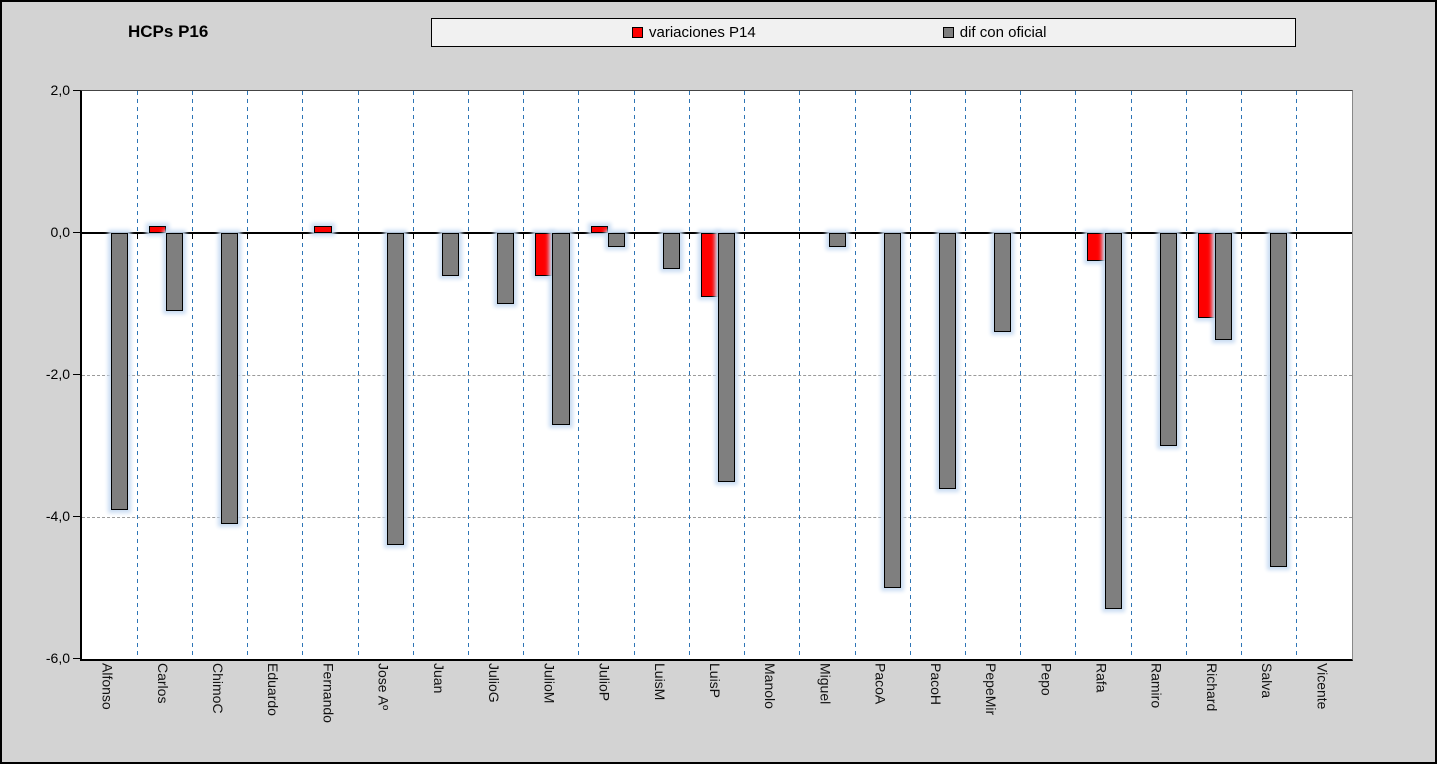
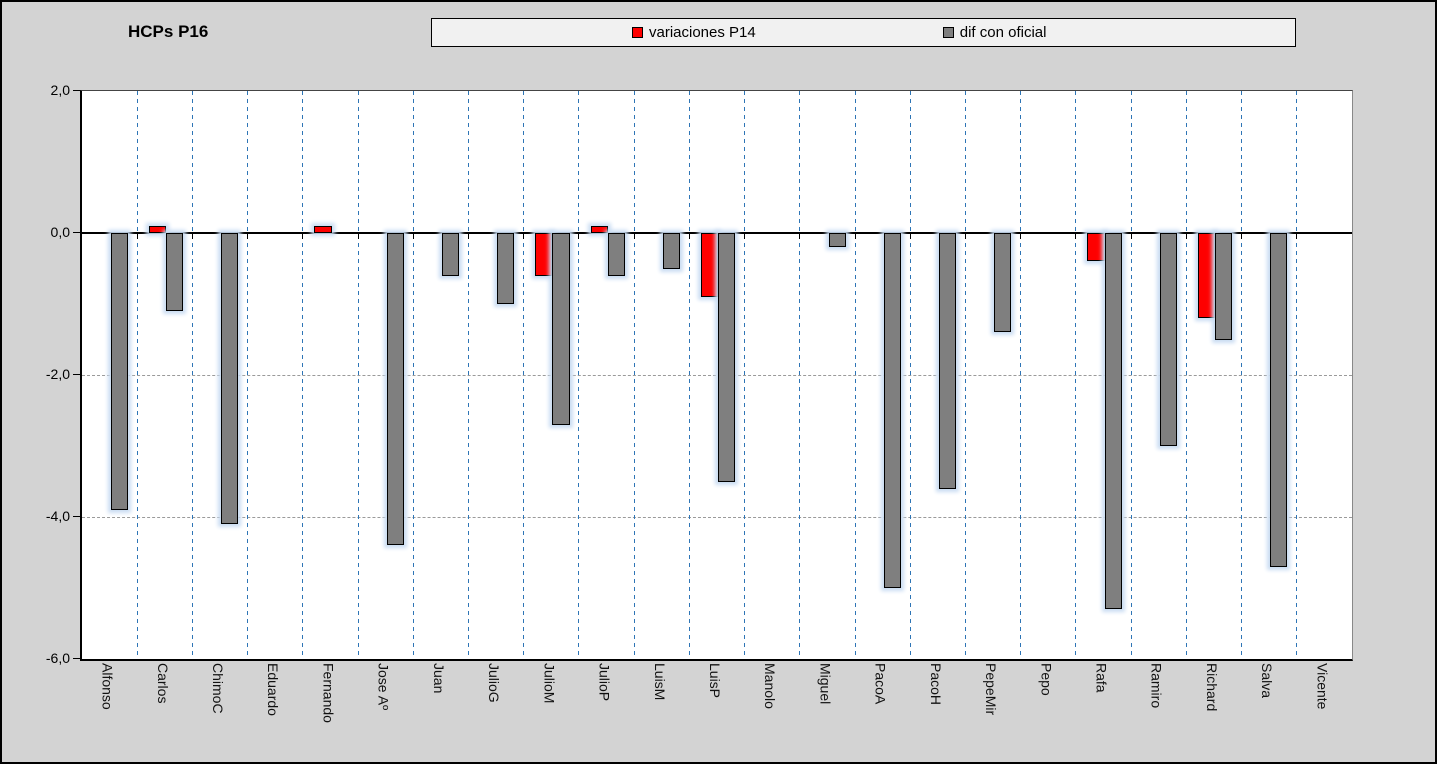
dif con oficial/JulioP: -0,2 -> -0,6
